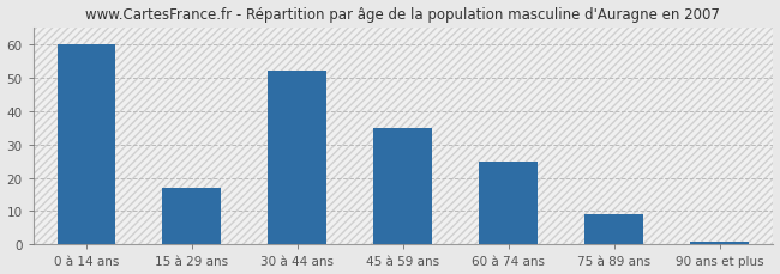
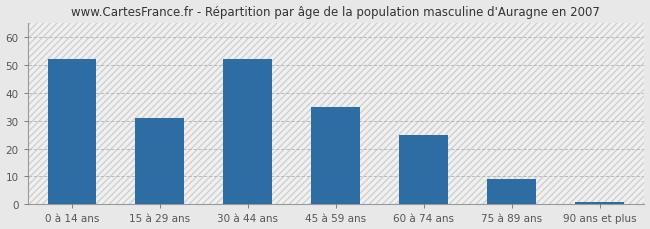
0 à 14 ans: 60 -> 52
15 à 29 ans: 17 -> 31
